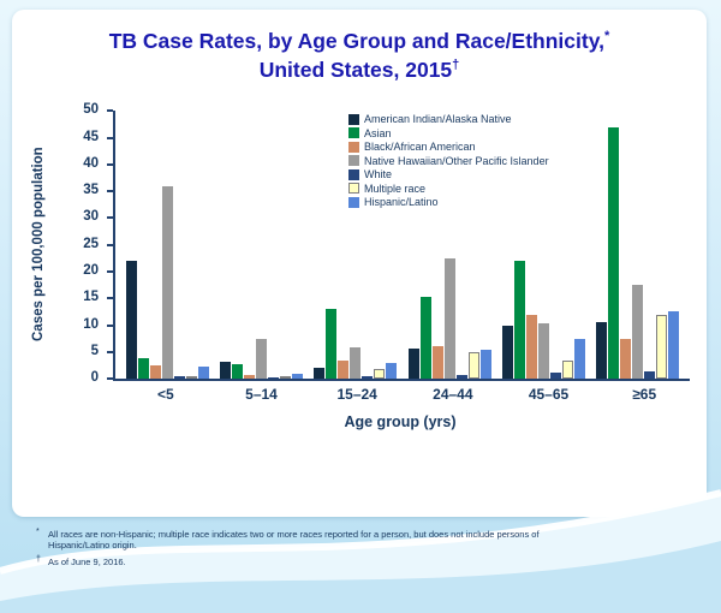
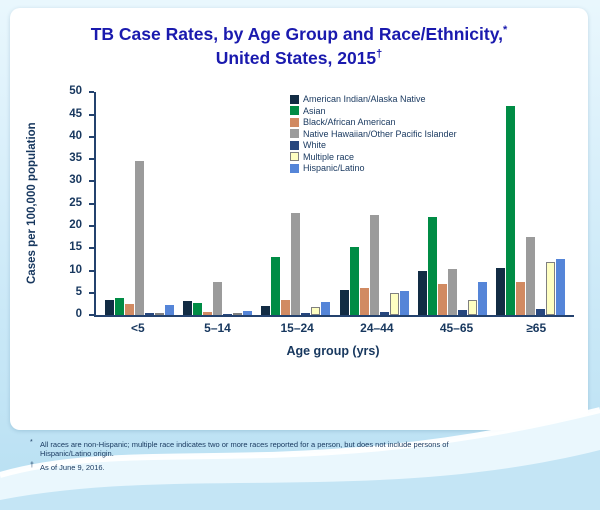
American Indian/Alaska Native/<5: 22 -> 4
Native Hawaiian/Other Pacific Islander/<5: 36 -> 34
Native Hawaiian/Other Pacific Islander/15–24: 6 -> 23
Black/African American/45–65: 12 -> 7
